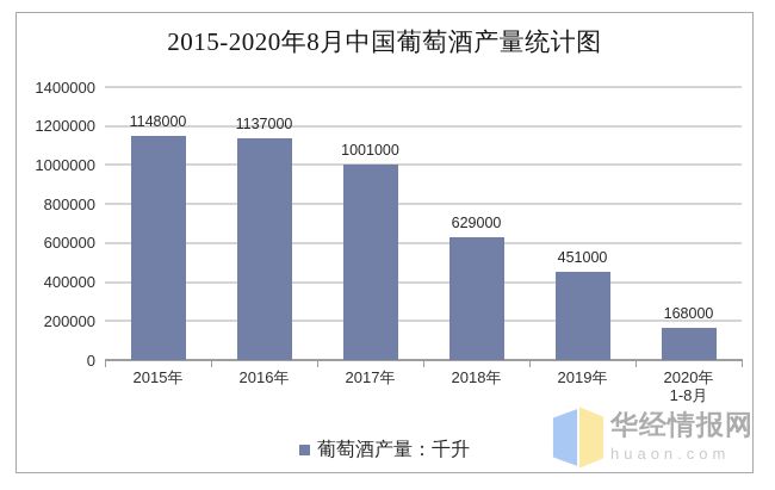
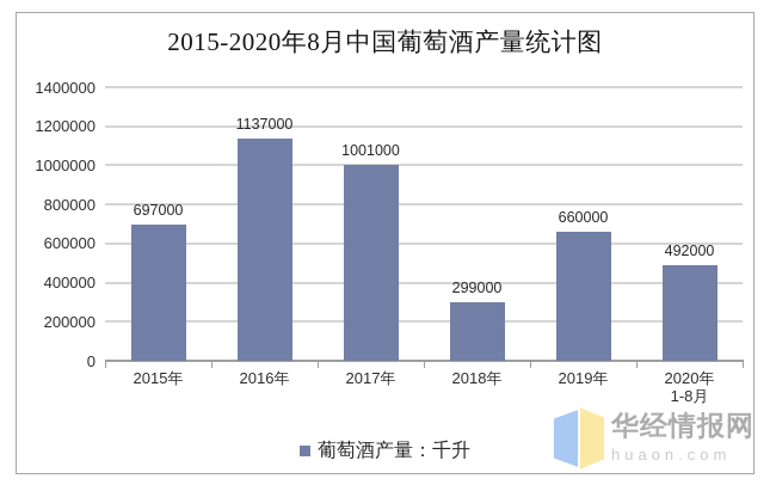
2015年: 1148000 -> 697000
2018年: 629000 -> 299000
2019年: 451000 -> 660000
2020年 1-8月: 168000 -> 492000
